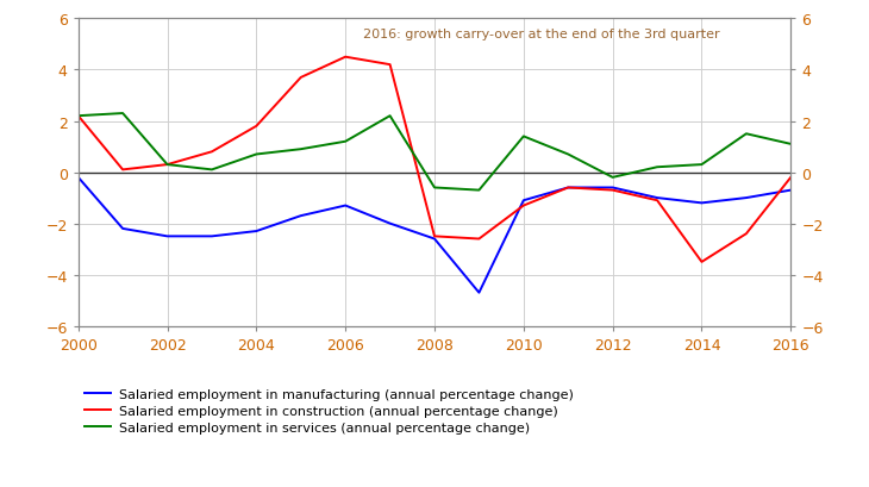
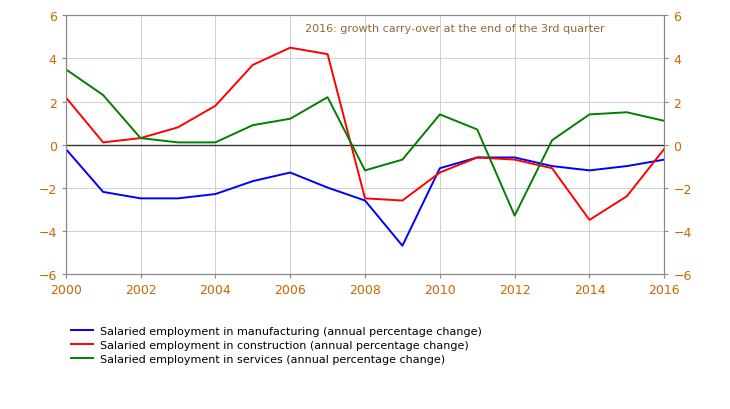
Salaried employment in services (annual percentage change)/2000: 2.2 -> 3.5
Salaried employment in services (annual percentage change)/2004: 0.7 -> 0.1
Salaried employment in services (annual percentage change)/2008: -0.6 -> -1.2
Salaried employment in services (annual percentage change)/2012: -0.2 -> -3.3
Salaried employment in services (annual percentage change)/2014: 0.3 -> 1.4
